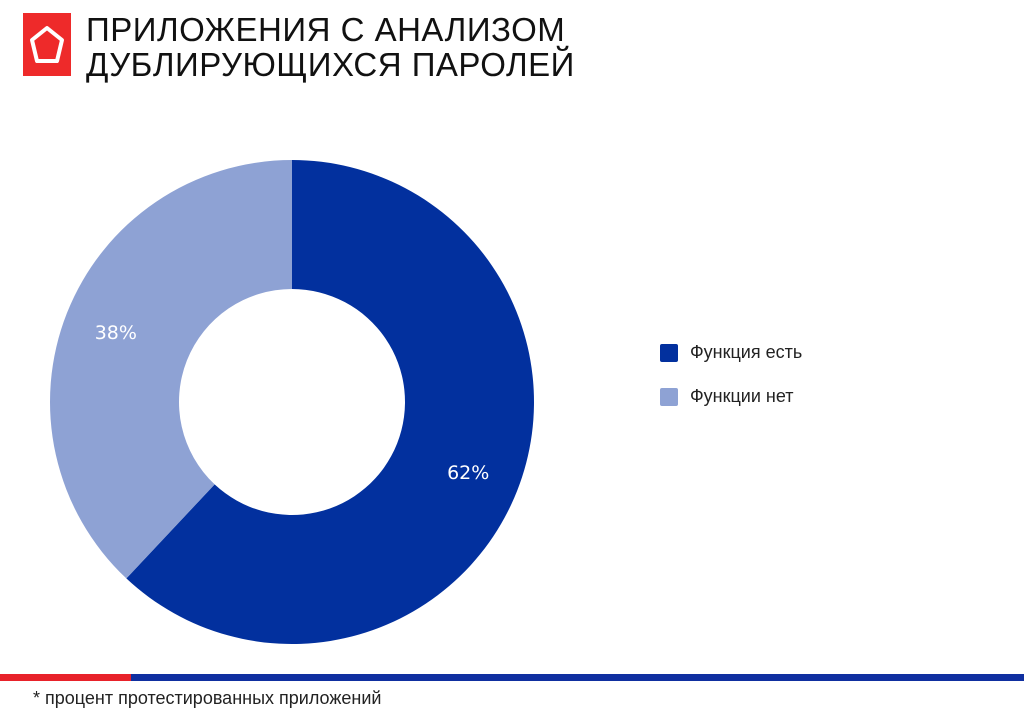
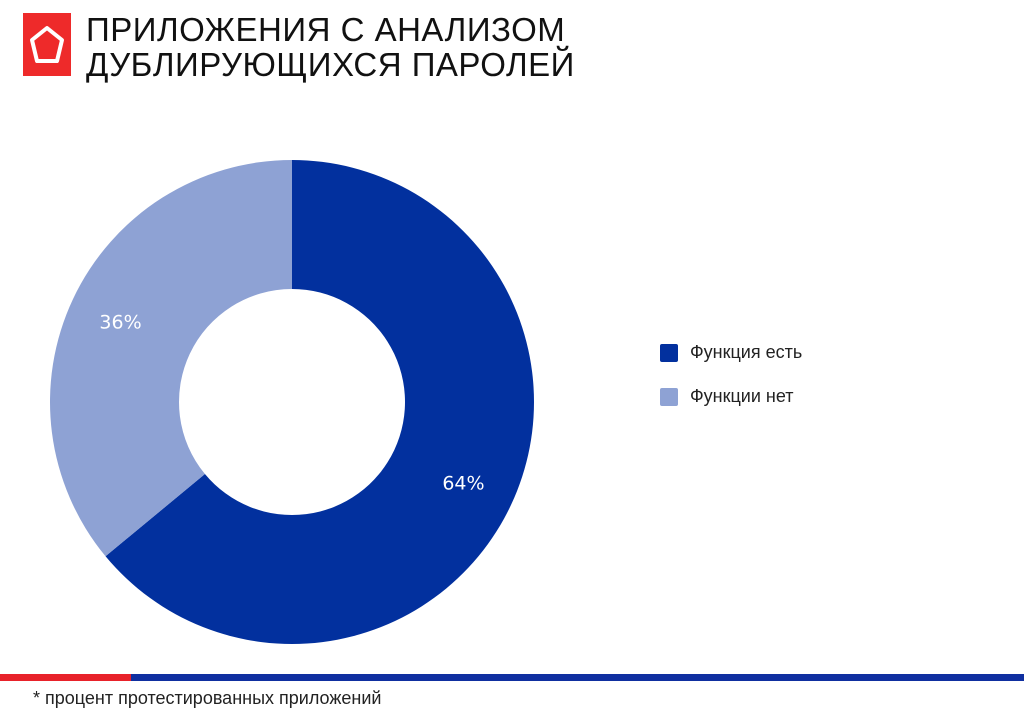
Функция есть: 62% -> 64%
Функции нет: 38% -> 36%
